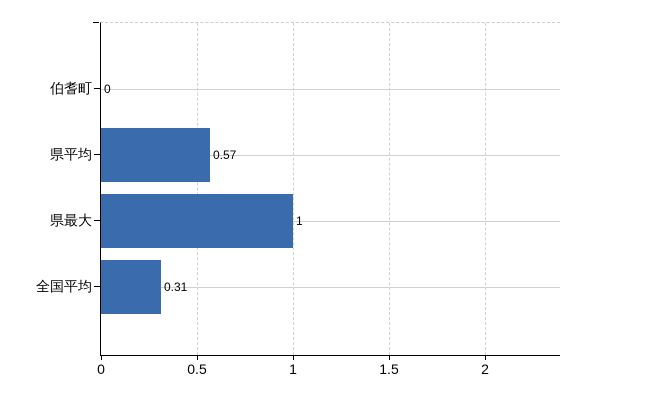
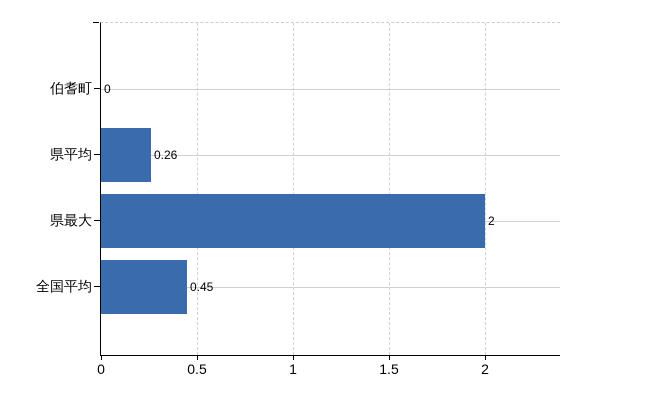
県平均: 0.57 -> 0.26
県最大: 1 -> 2
全国平均: 0.31 -> 0.45
